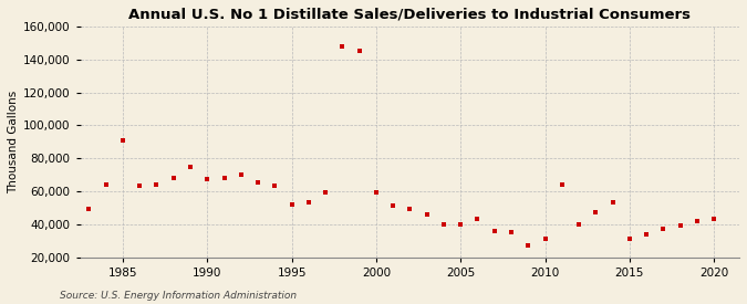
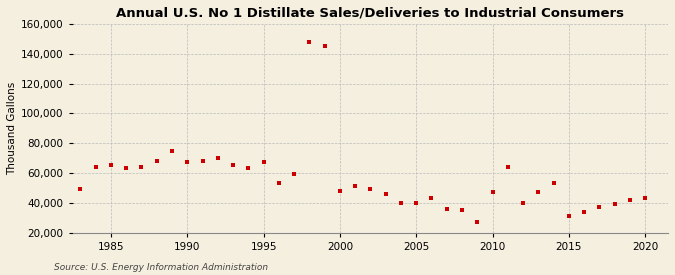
1985: 91,000 -> 65,000
1995: 52,000 -> 67,000
2000: 59,000 -> 48,000
2010: 31,000 -> 47,000
